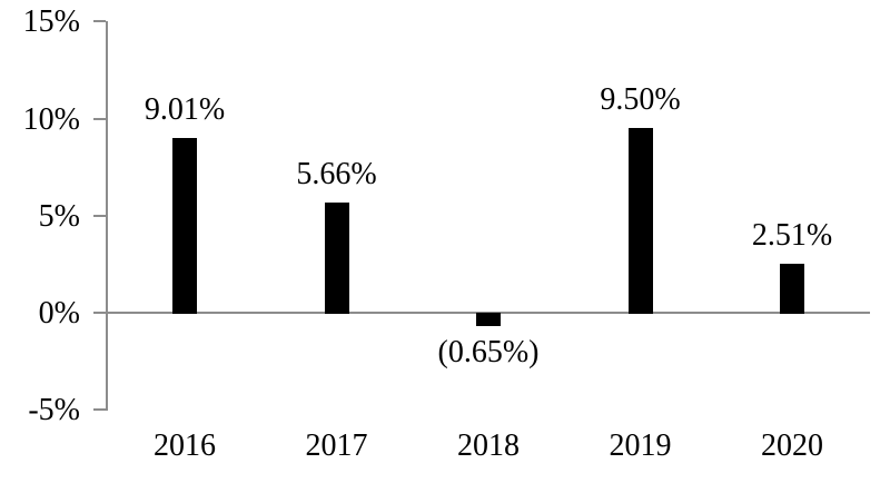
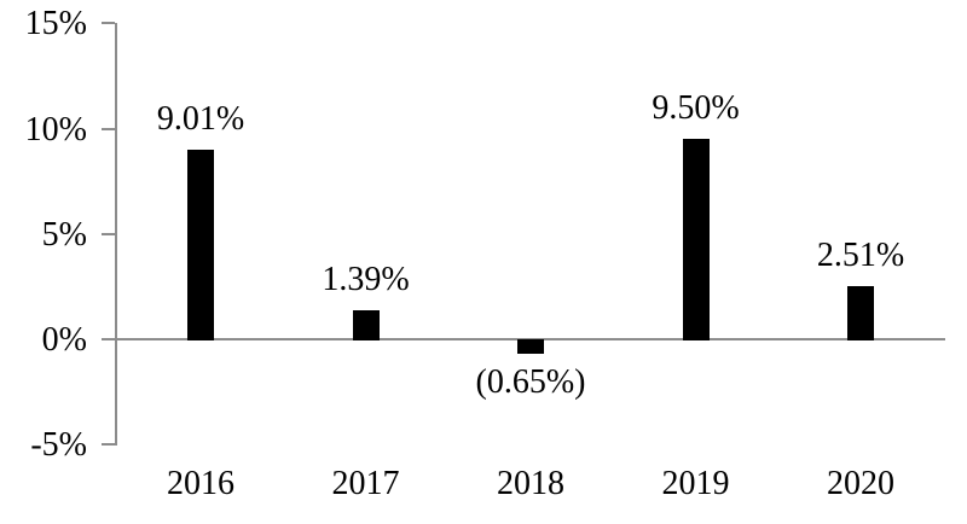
2017: 5.66% -> 1.39%
